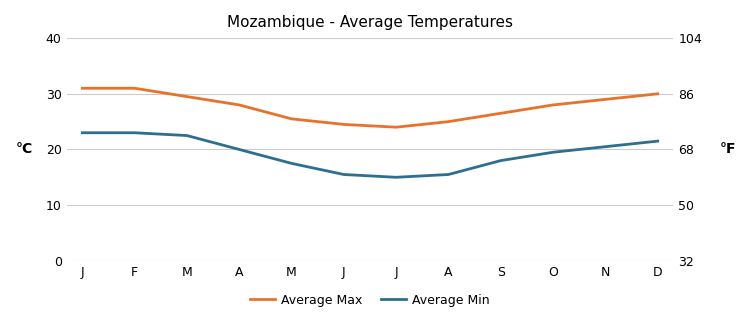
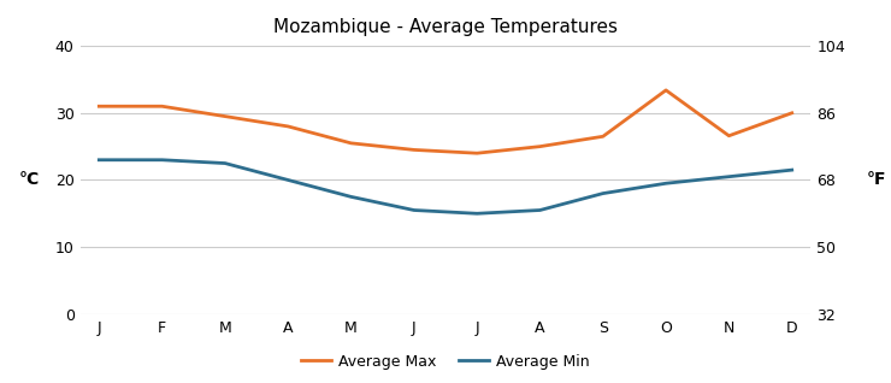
Average Max/O: 28.0 -> 33.4
Average Max/N: 29.0 -> 26.6
